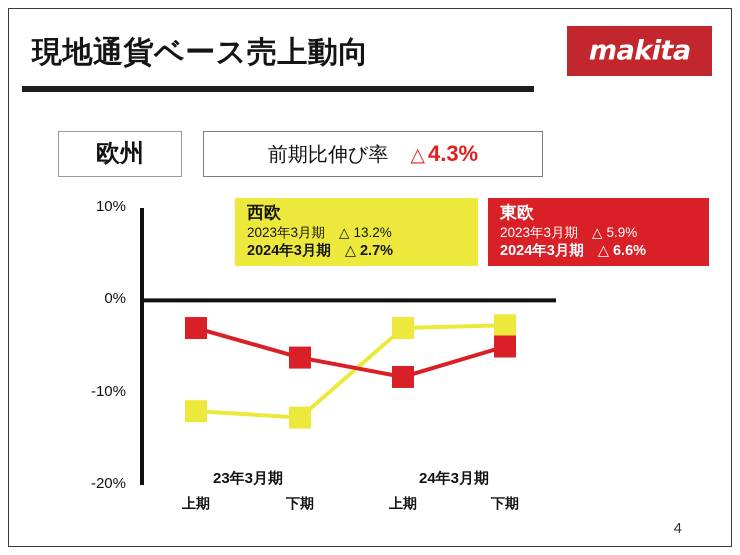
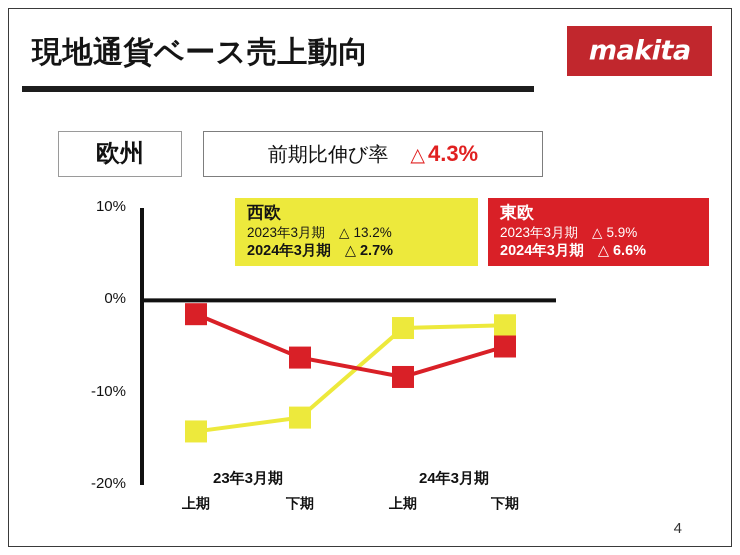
東欧/23年3月期 上期: -3% -> -2%
西欧/23年3月期 上期: -12% -> -14%
